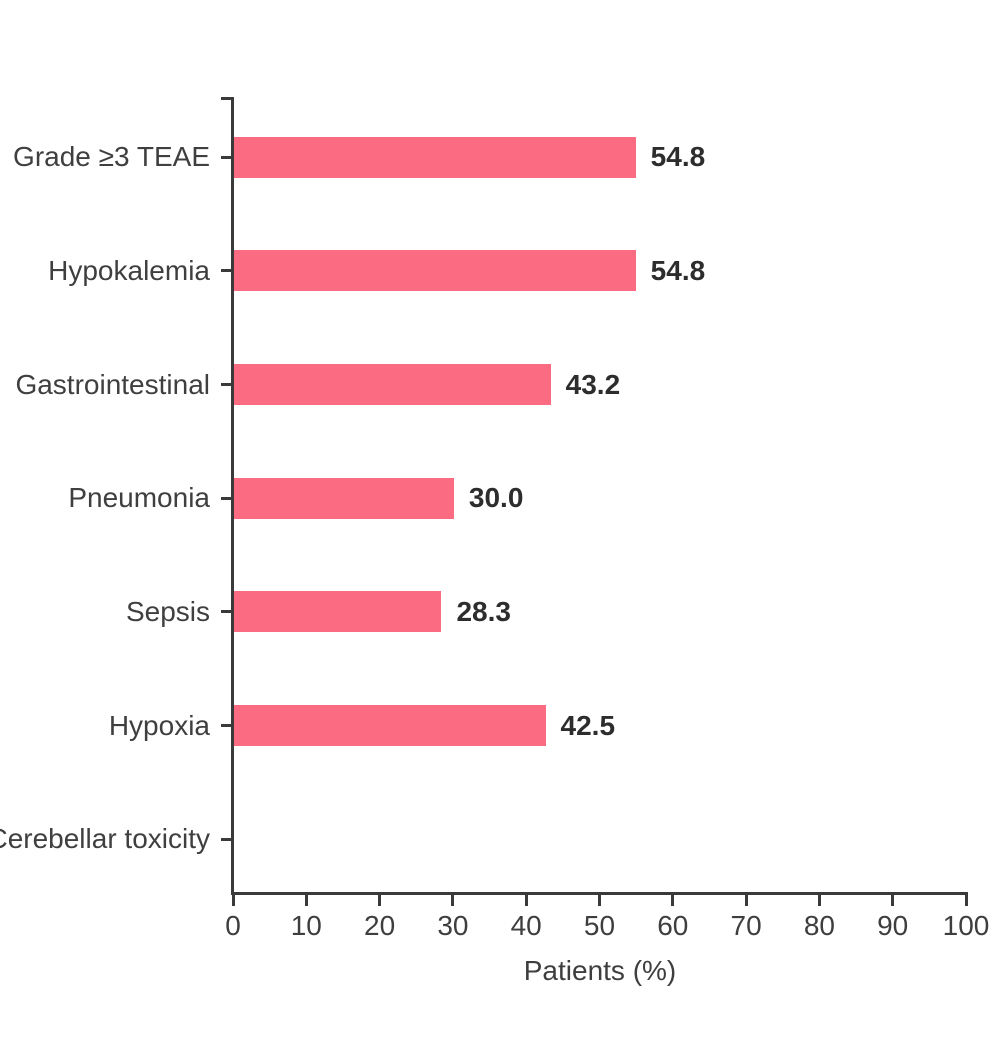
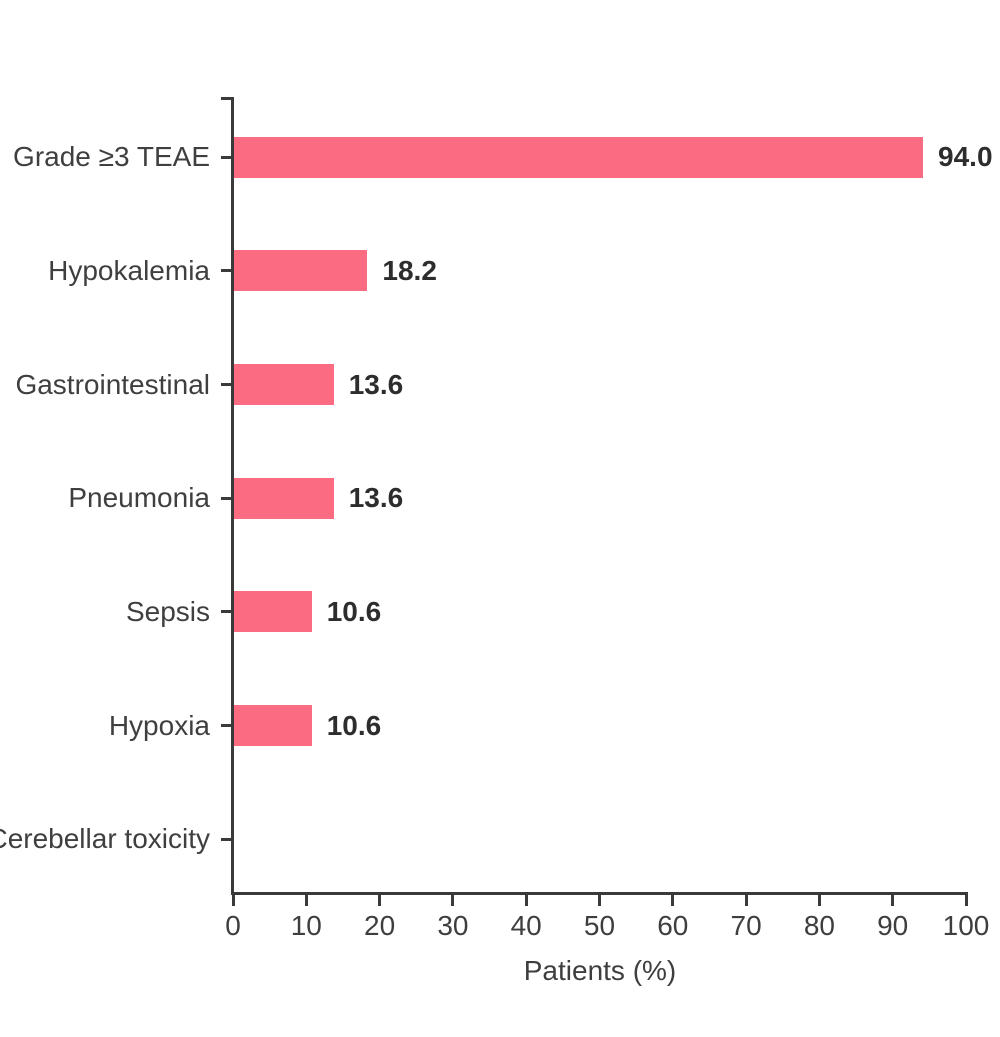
Grade ≥3 TEAE: 54.8 -> 94.0
Hypokalemia: 54.8 -> 18.2
Gastrointestinal: 43.2 -> 13.6
Pneumonia: 30.0 -> 13.6
Sepsis: 28.3 -> 10.6
Hypoxia: 42.5 -> 10.6
